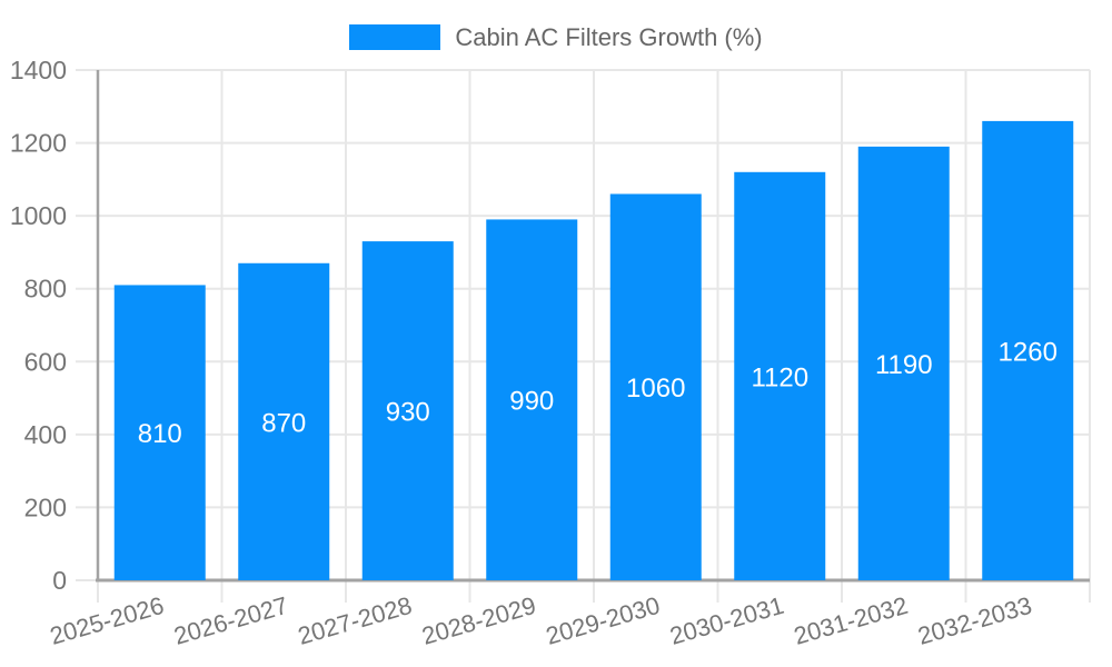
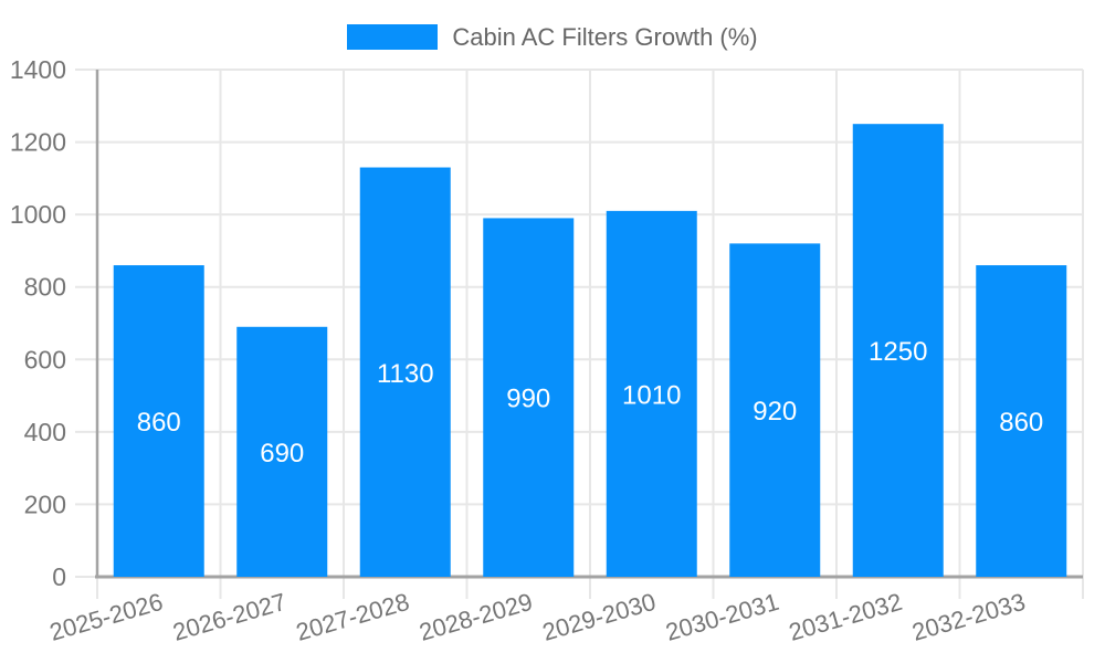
2025-2026: 810 -> 860
2026-2027: 870 -> 690
2027-2028: 930 -> 1130
2029-2030: 1060 -> 1010
2030-2031: 1120 -> 920
2031-2032: 1190 -> 1250
2032-2033: 1260 -> 860
